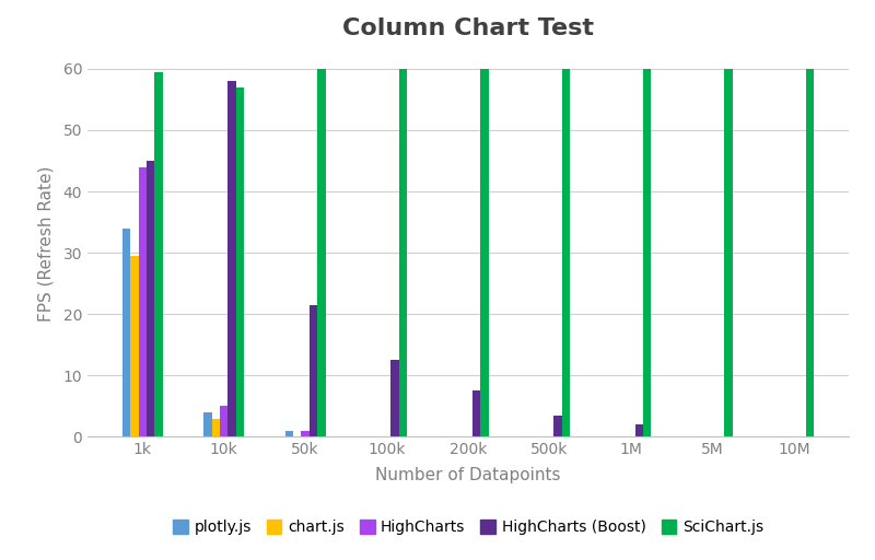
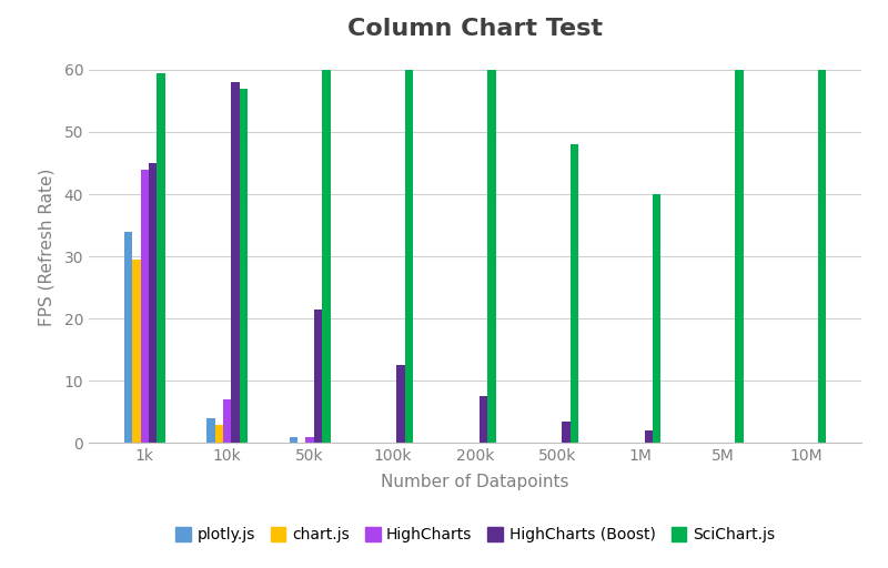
HighCharts/10k: 5 -> 7
SciChart.js/500k: 60.0 -> 48.0
SciChart.js/1M: 60.0 -> 40.0
